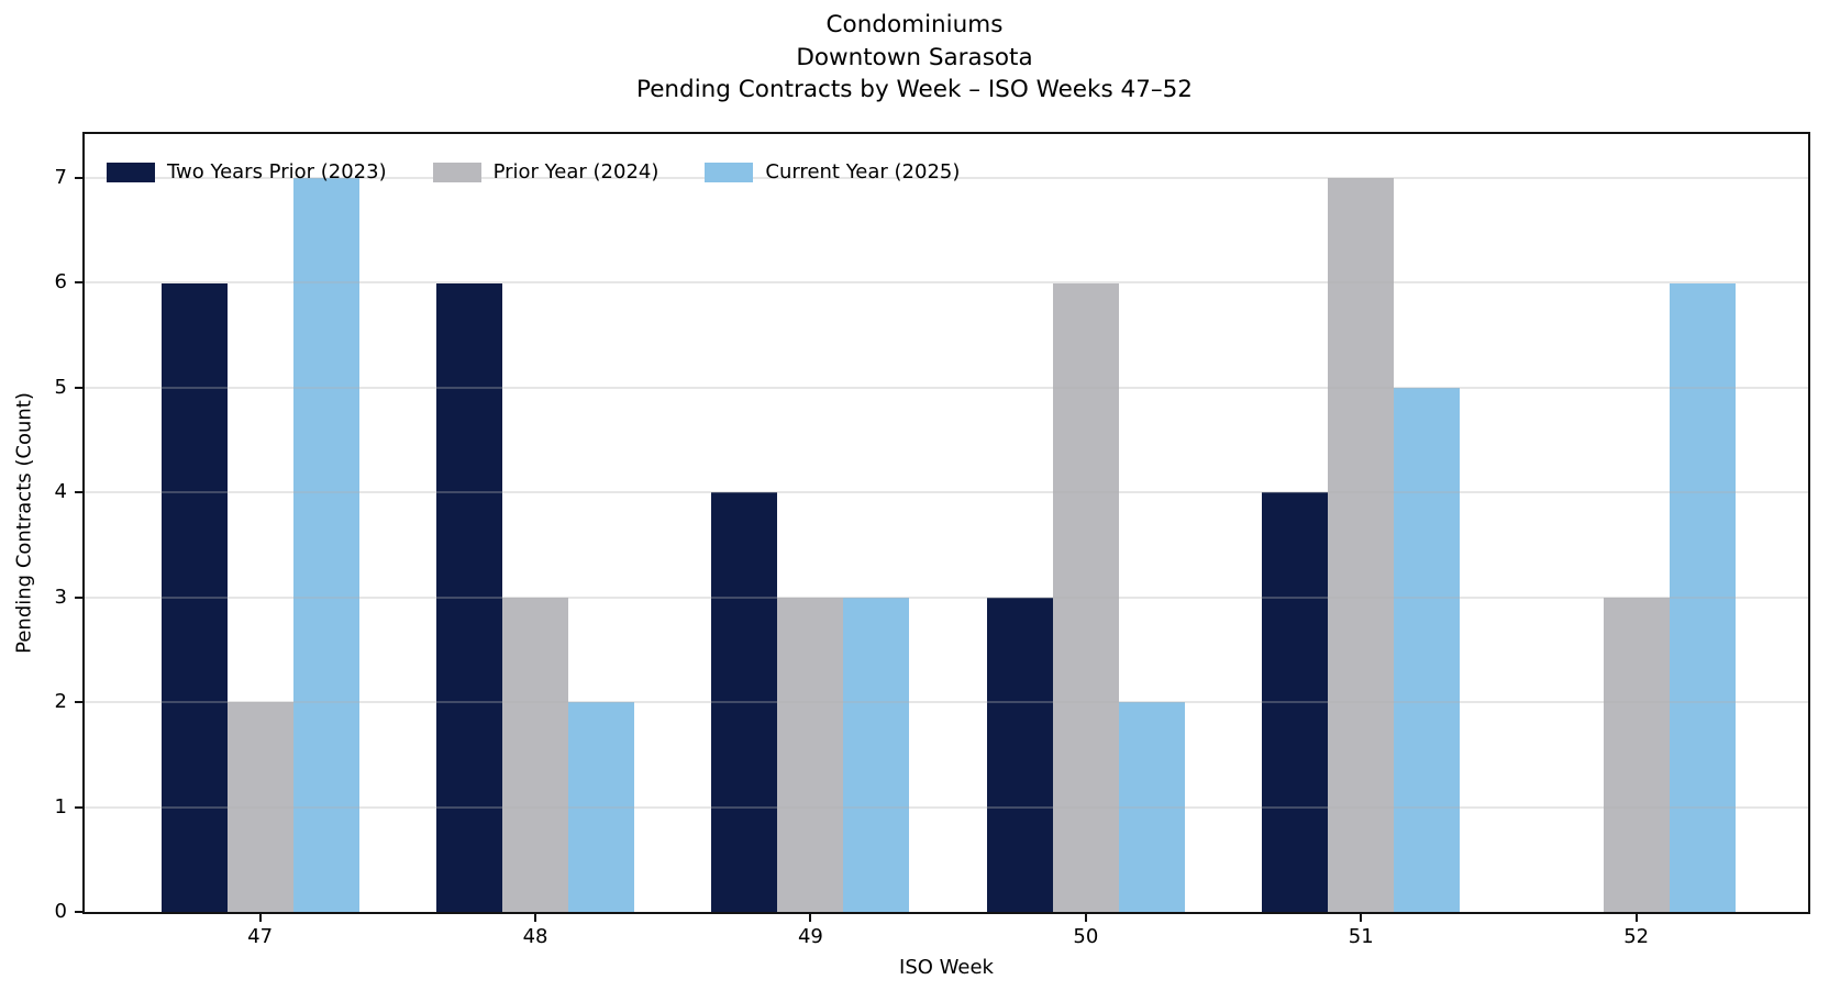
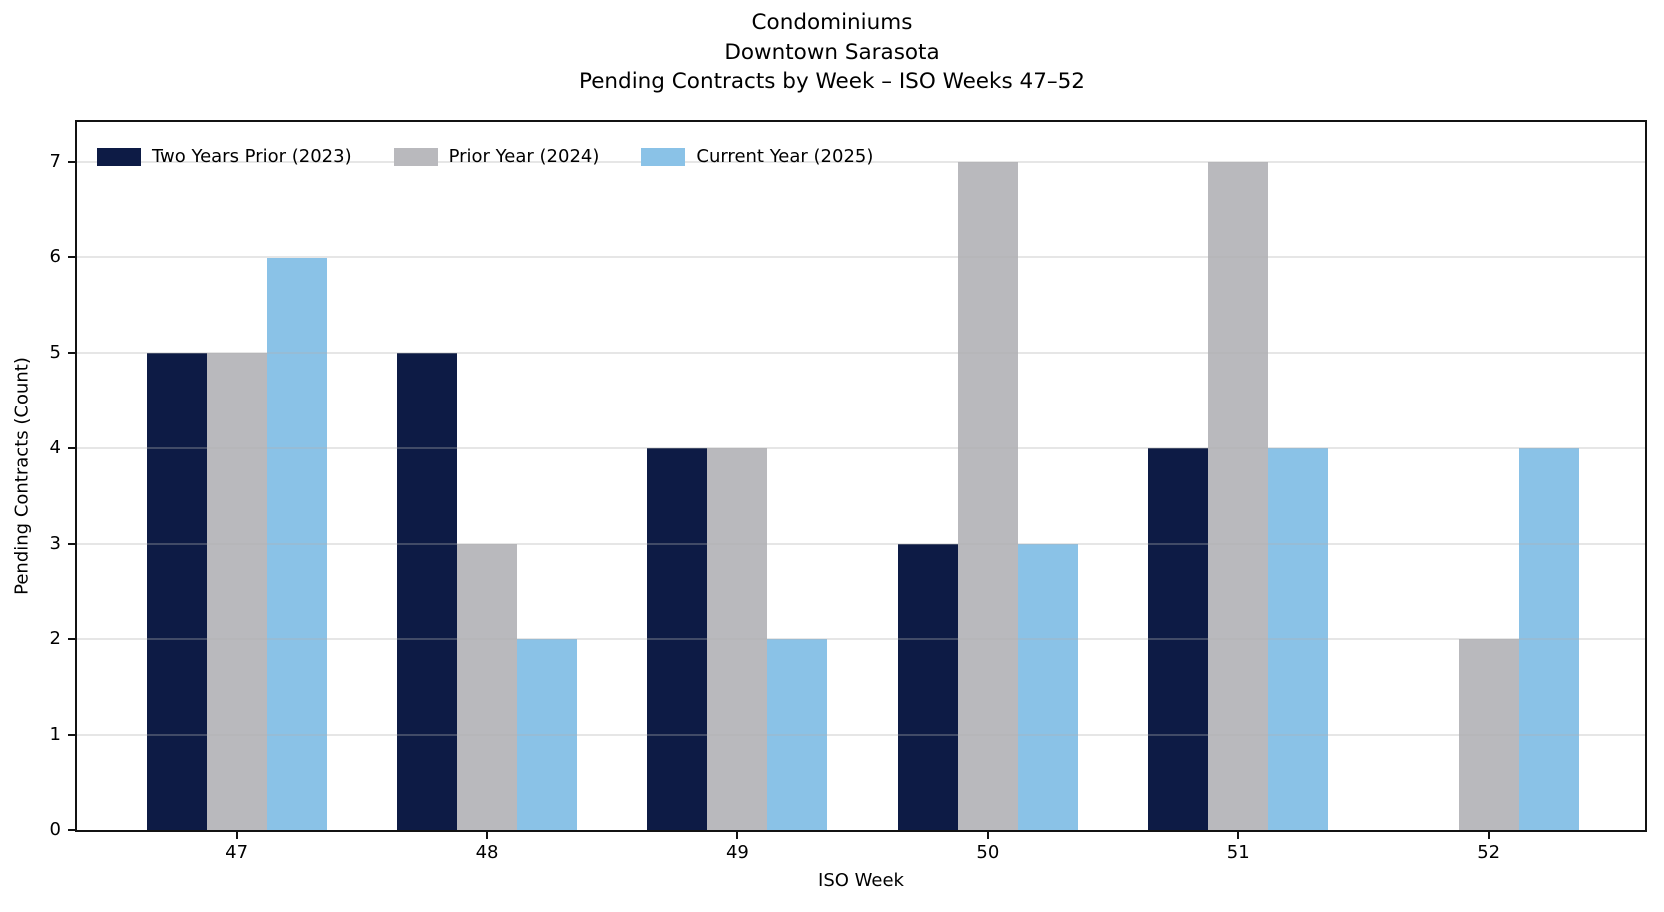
Two Years Prior (2023)/47: 6 -> 5
Prior Year (2024)/47: 2 -> 5
Current Year (2025)/47: 7 -> 6
Two Years Prior (2023)/48: 6 -> 5
Prior Year (2024)/49: 3 -> 4
Current Year (2025)/49: 3 -> 2
Prior Year (2024)/50: 6 -> 7
Current Year (2025)/50: 2 -> 3
Current Year (2025)/51: 5 -> 4
Prior Year (2024)/52: 3 -> 2
Current Year (2025)/52: 6 -> 4
